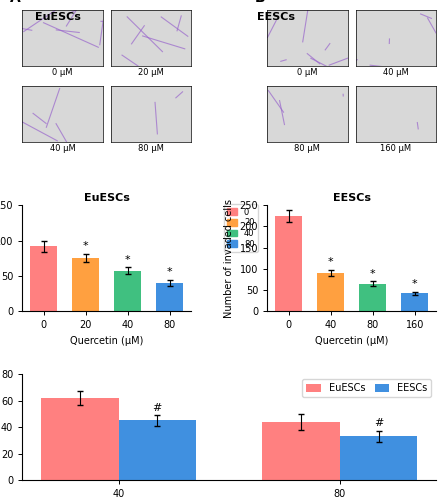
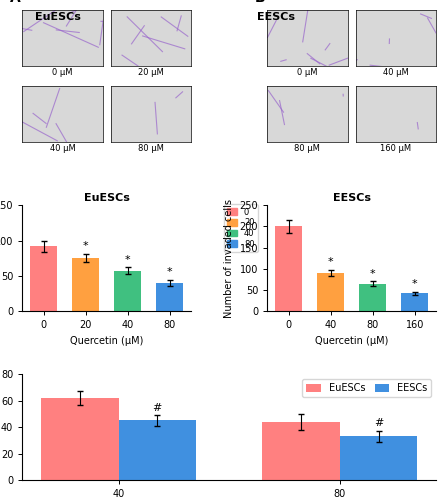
EESCs/0: 225 -> 200
